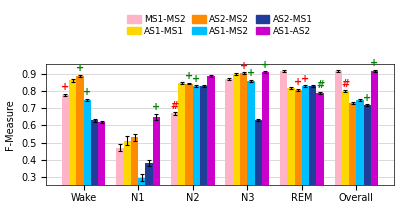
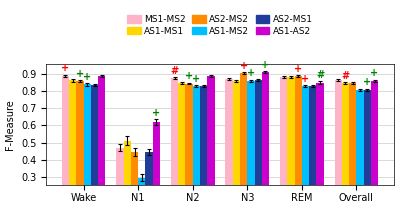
MS1-MS2/Wake: 0.78 -> 0.89
AS2-MS2/Wake: 0.89 -> 0.86
AS1-MS2/Wake: 0.75 -> 0.84
AS2-MS1/Wake: 0.63 -> 0.84
AS1-AS2/Wake: 0.62 -> 0.89
AS2-MS2/N1: 0.53 -> 0.45
AS2-MS1/N1: 0.38 -> 0.44
AS1-AS2/N1: 0.65 -> 0.62
MS1-MS2/N2: 0.67 -> 0.88
AS1-MS1/N3: 0.90 -> 0.86
AS2-MS1/N3: 0.63 -> 0.87
MS1-MS2/REM: 0.92 -> 0.89
AS1-MS1/REM: 0.82 -> 0.89
AS2-MS2/REM: 0.81 -> 0.89
AS1-AS2/REM: 0.79 -> 0.85
MS1-MS2/Overall: 0.92 -> 0.86
AS1-MS1/Overall: 0.80 -> 0.85
AS2-MS2/Overall: 0.73 -> 0.85
AS1-MS2/Overall: 0.75 -> 0.81
AS2-MS1/Overall: 0.72 -> 0.81
AS1-AS2/Overall: 0.92 -> 0.86
